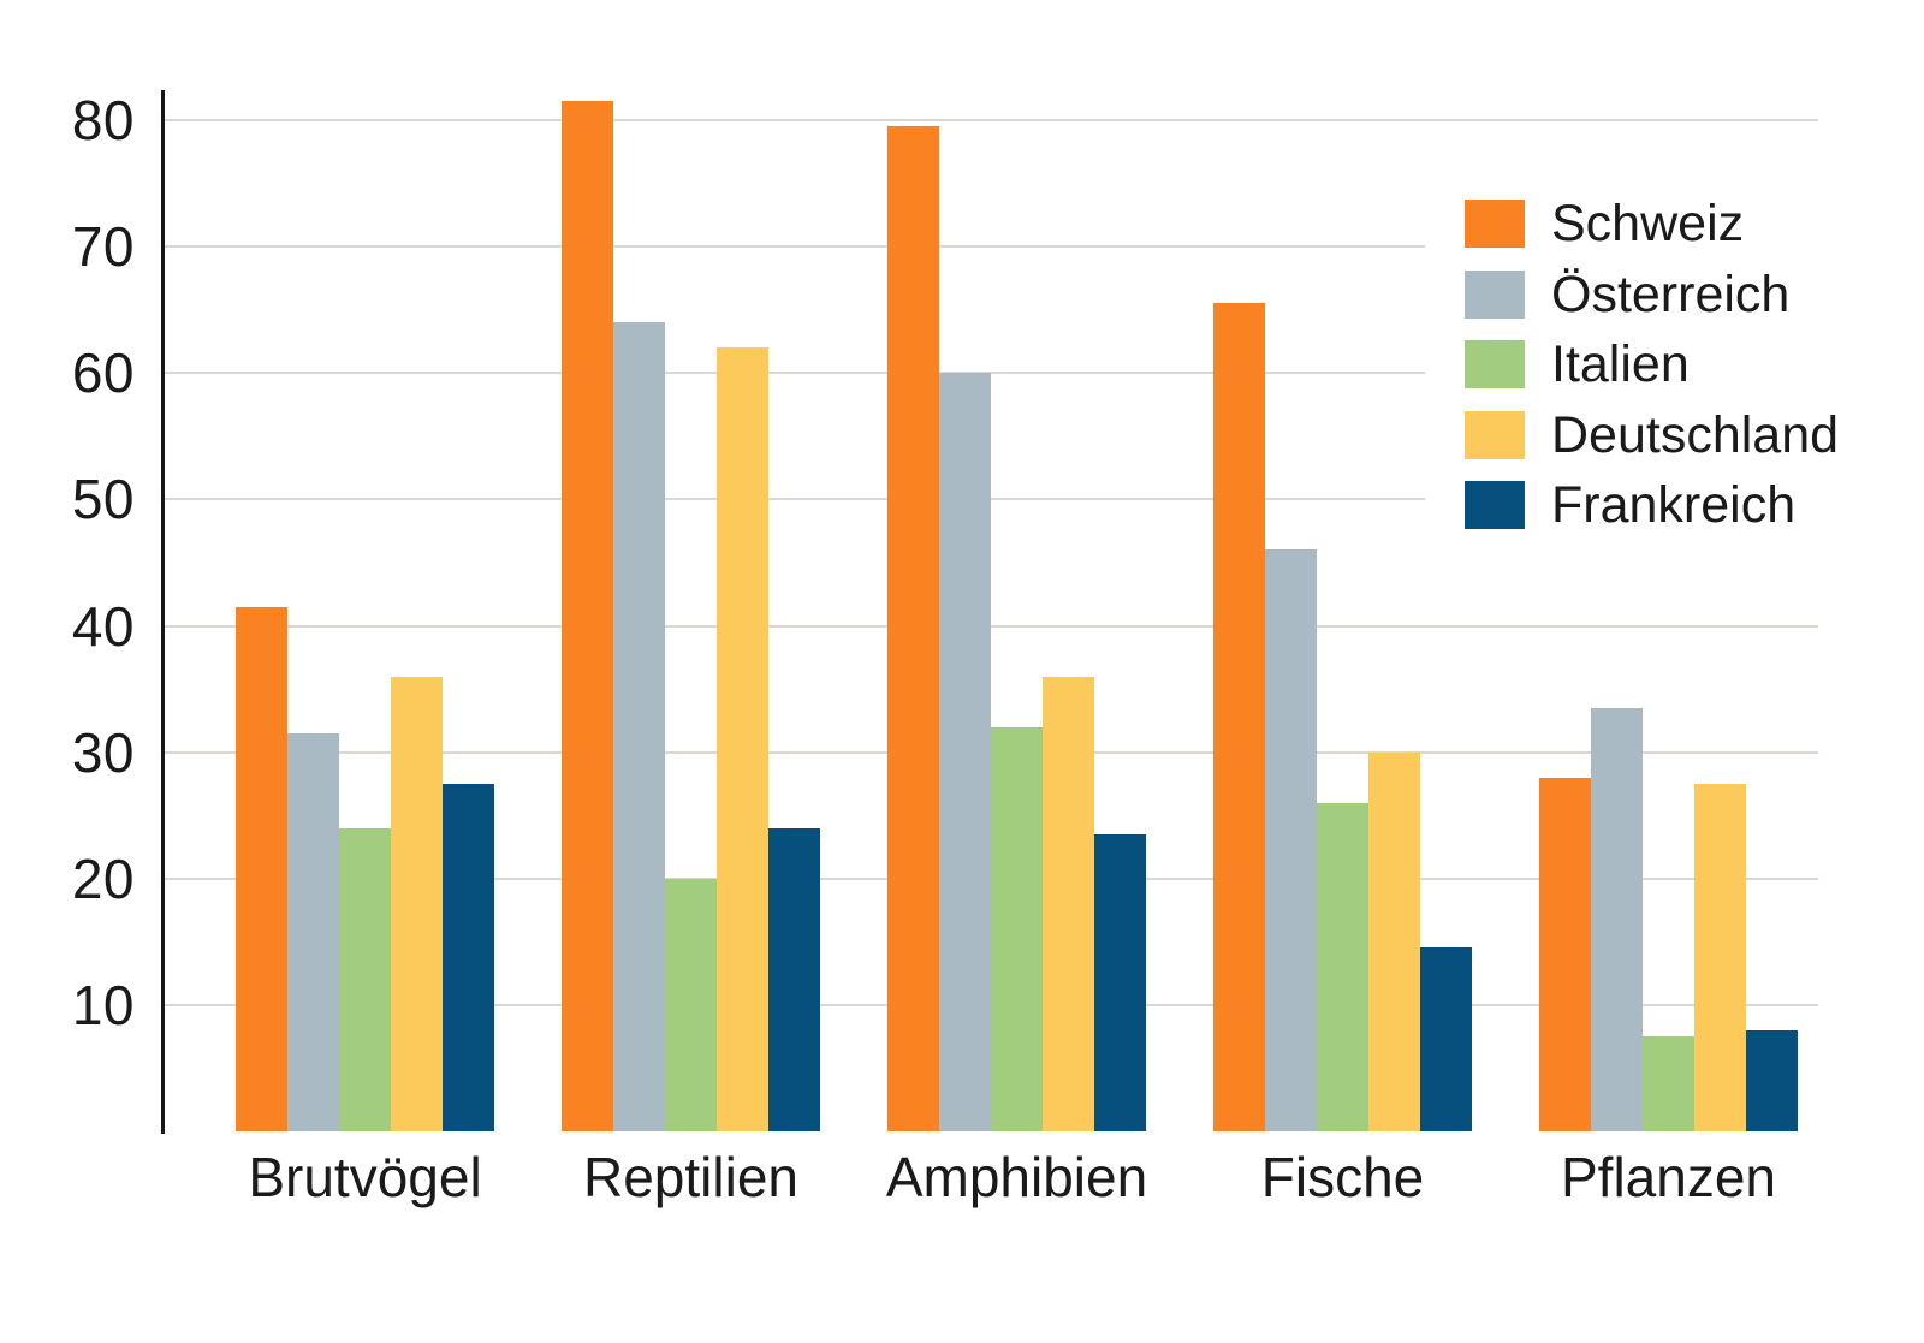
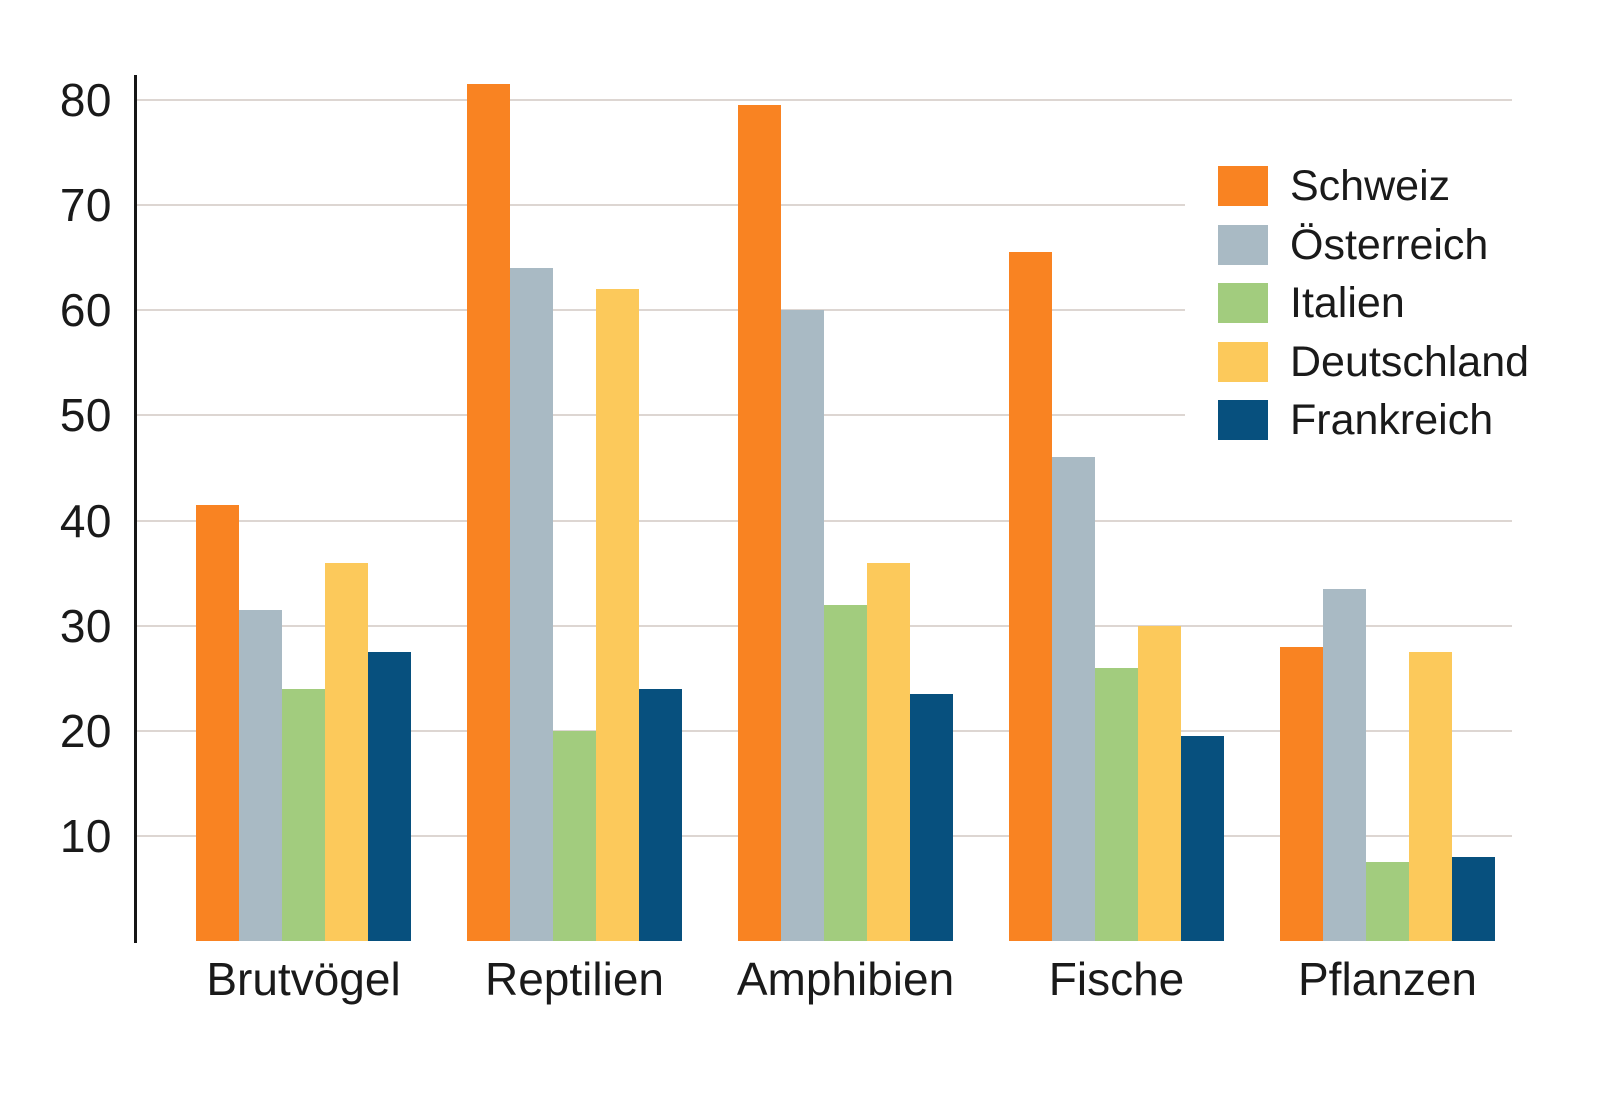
Frankreich/Fische: 14.6 -> 19.5
